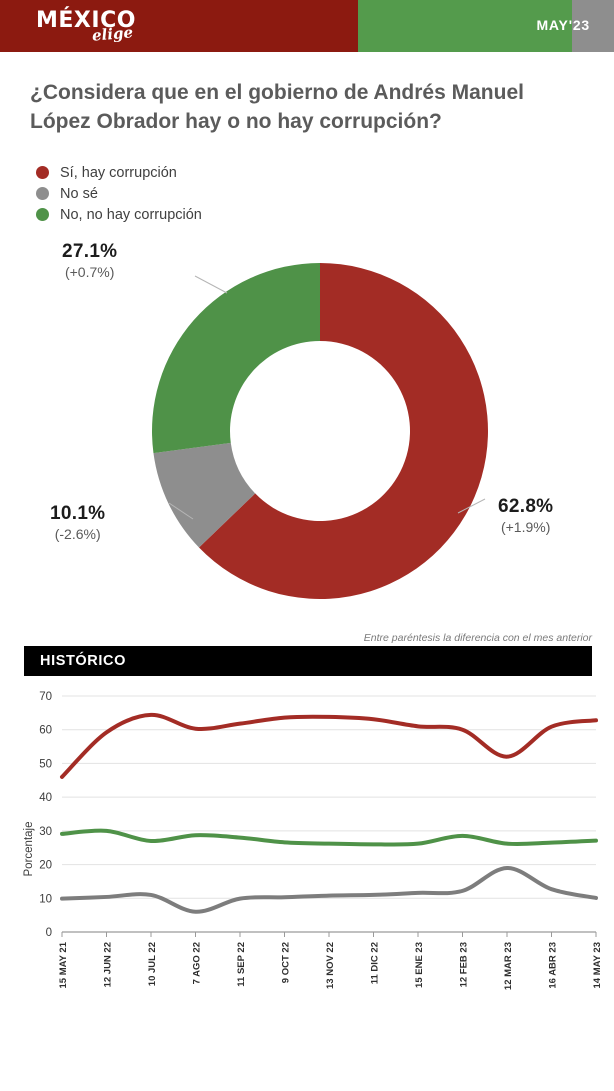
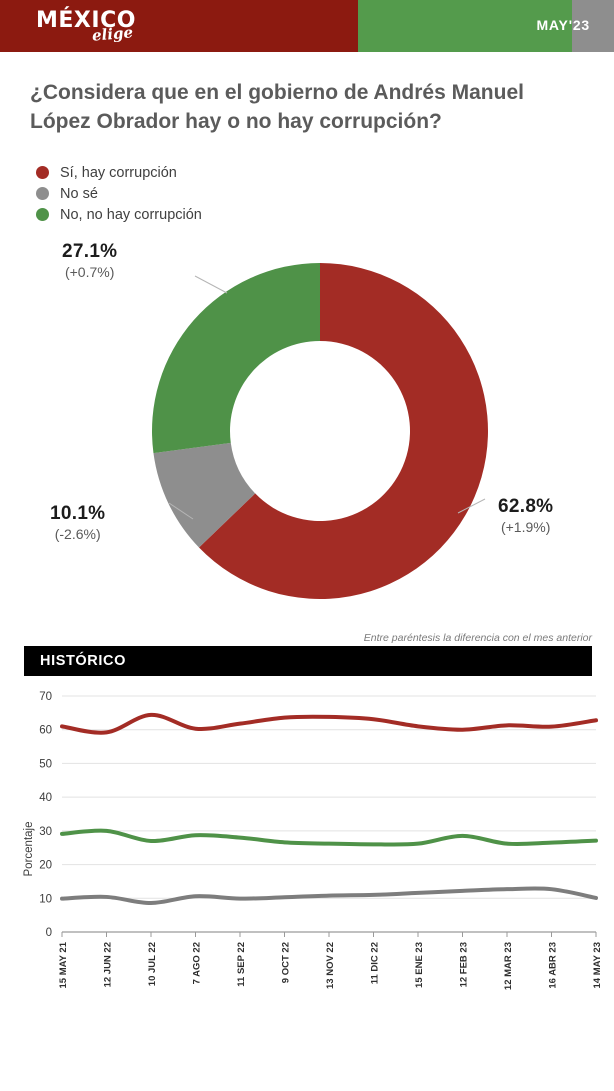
Sí, hay corrupción/15 MAY 21: 46 -> 61
No sé/10 JUL 22: 11 -> 9
No sé/7 AGO 22: 6 -> 11
Sí, hay corrupción/12 MAR 23: 52 -> 61
No sé/12 MAR 23: 19 -> 13
